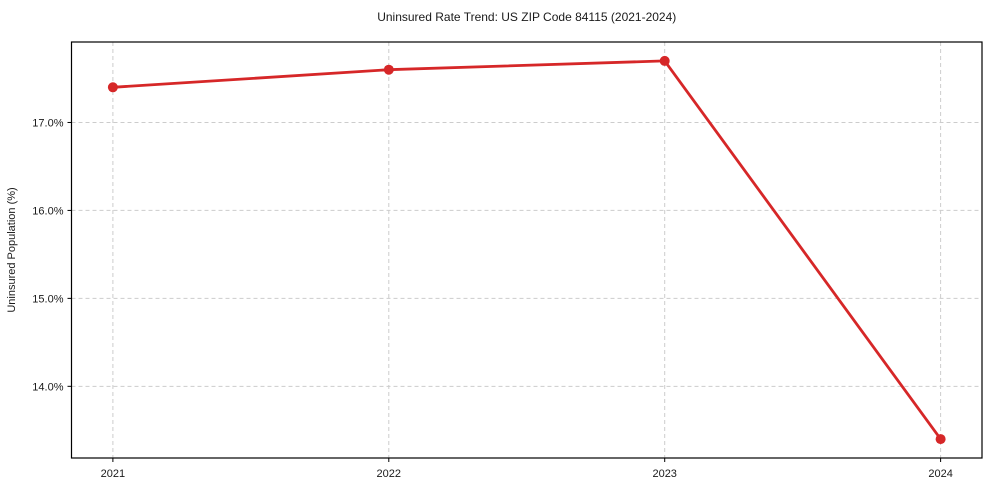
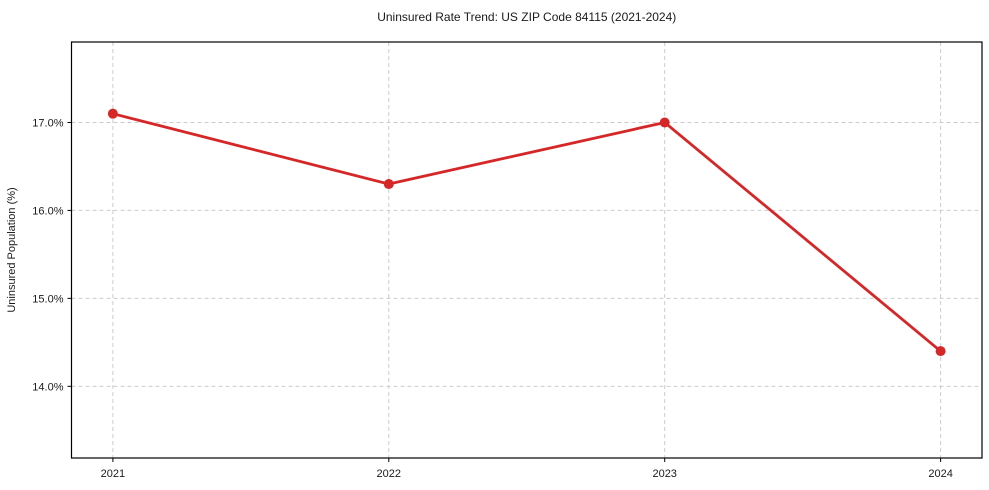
2021: 17.4% -> 17.1%
2022: 17.6% -> 16.3%
2023: 17.7% -> 17.0%
2024: 13.4% -> 14.4%
